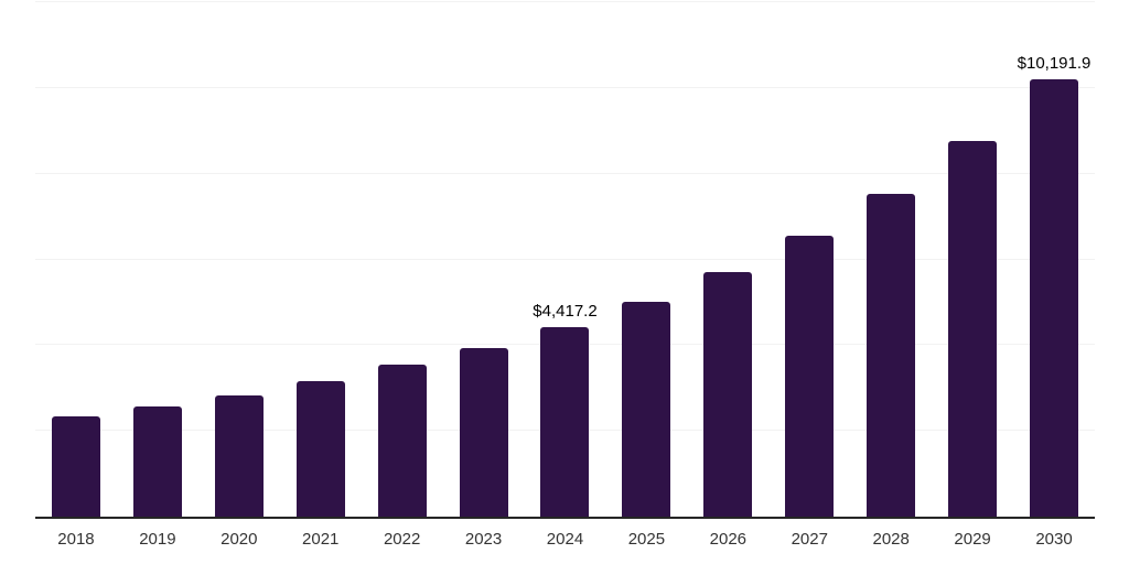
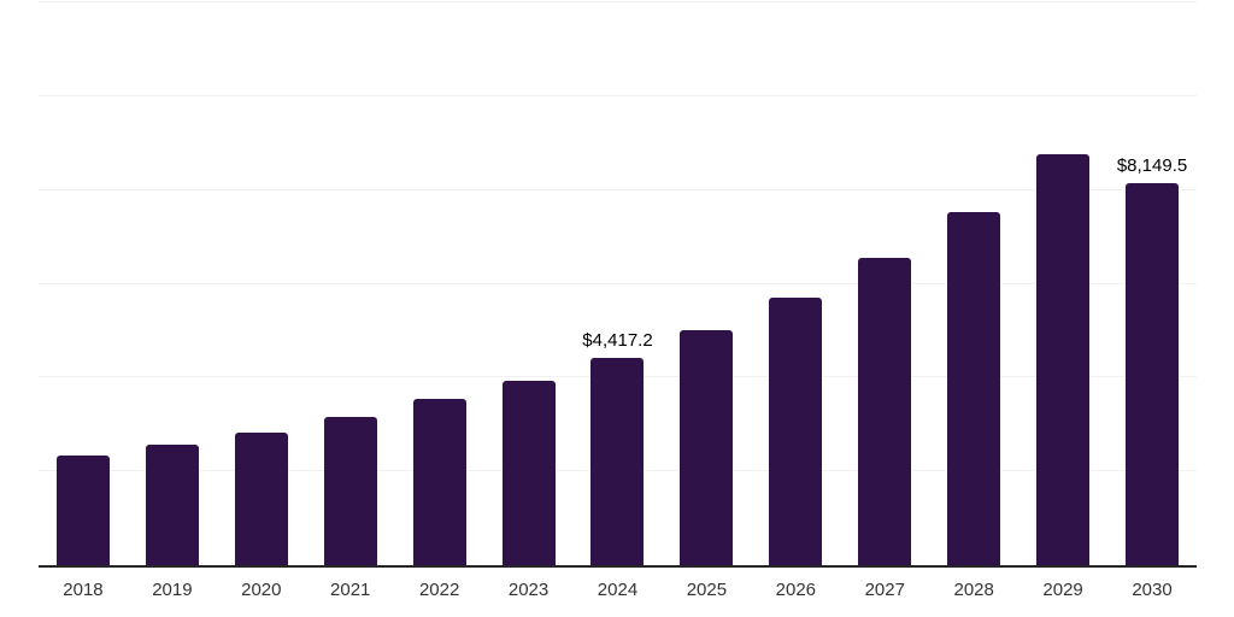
2030: $10,191.9 -> $8,149.5
